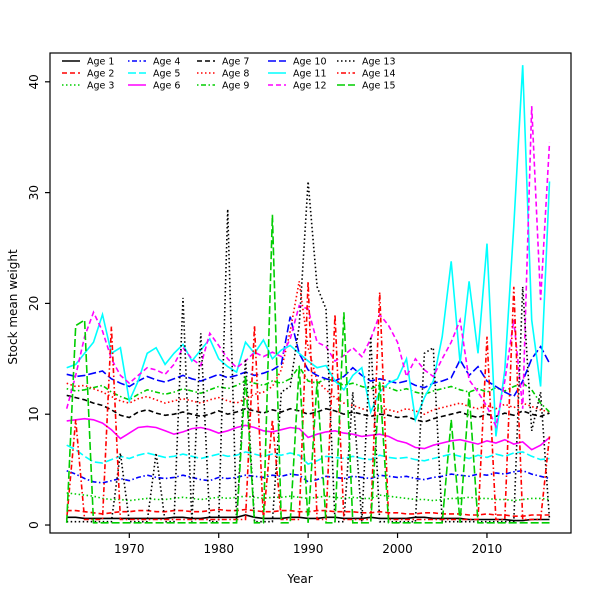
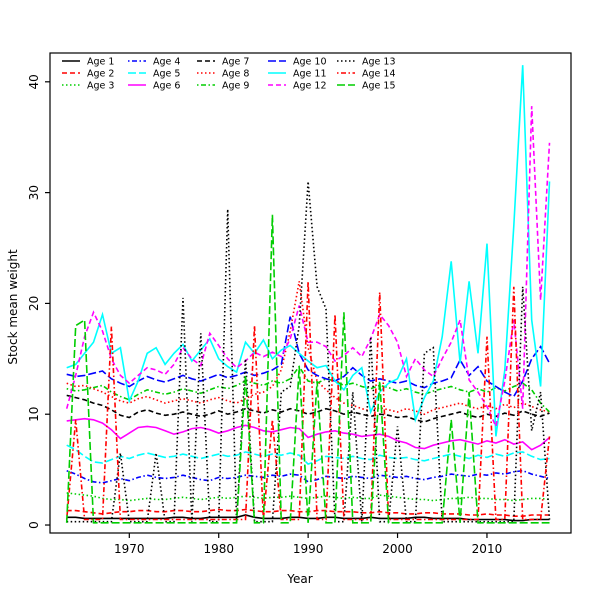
Age 12/1990: 19.5 -> 16.5
Age 13/2000: 0.3 -> 8.9
